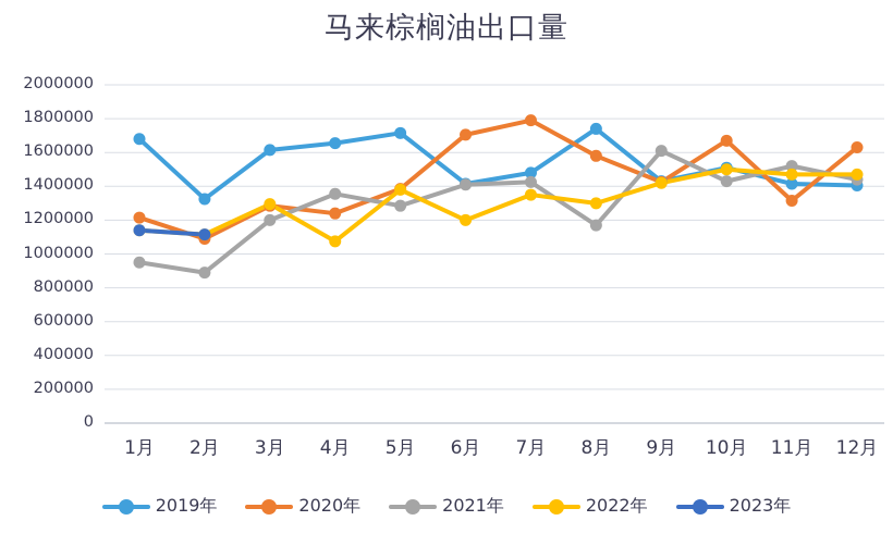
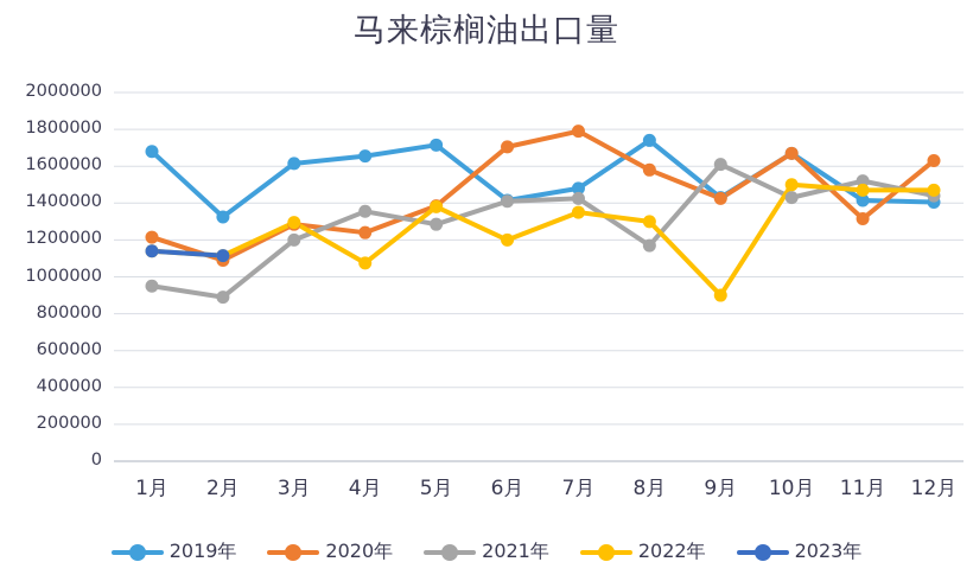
2022年/9月: 1420000 -> 900000
2019年/10月: 1510000 -> 1670000
